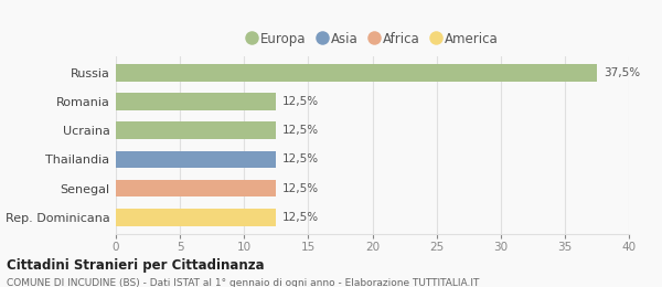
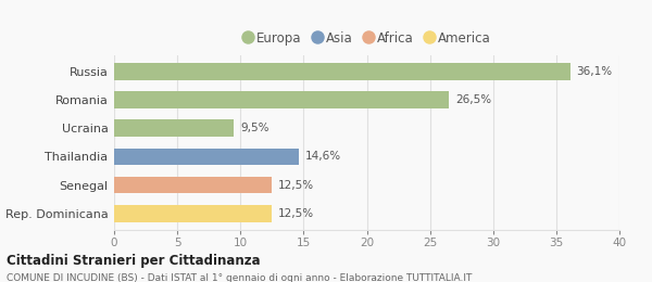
Russia: 37,5% -> 36,1%
Romania: 12,5% -> 26,5%
Ucraina: 12,5% -> 9,5%
Thailandia: 12,5% -> 14,6%
